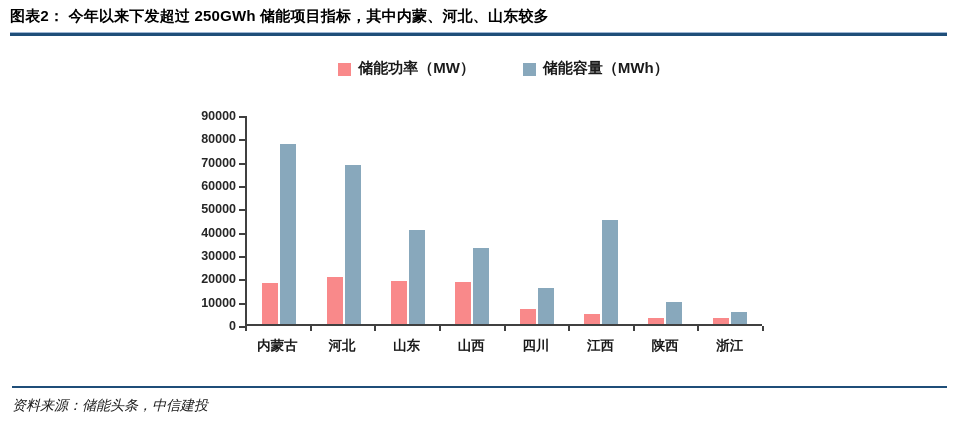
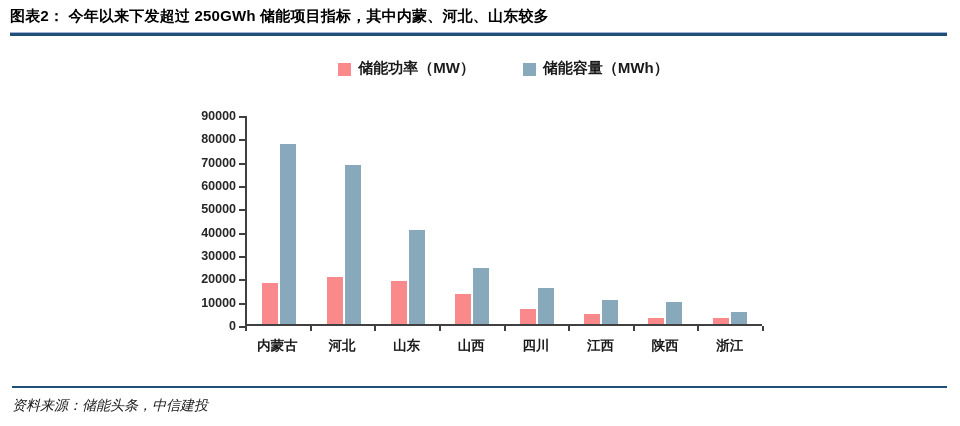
储能功率（MW）/山西: 18000 -> 13000
储能容量（MWh）/山西: 33000 -> 24000
储能容量（MWh）/江西: 45000 -> 10000
